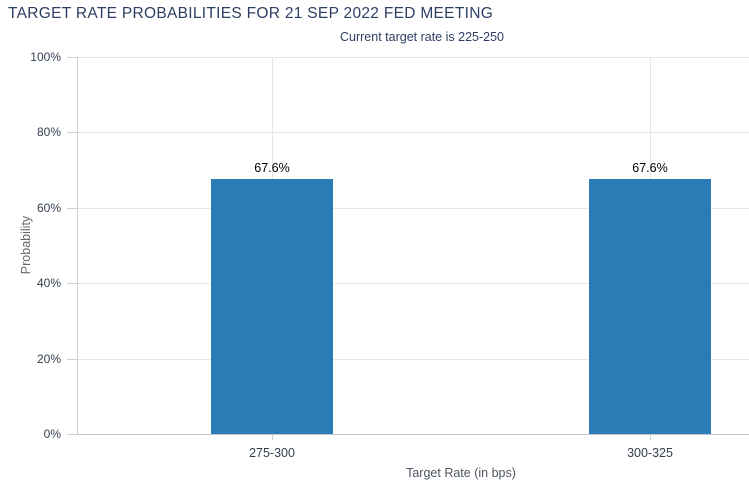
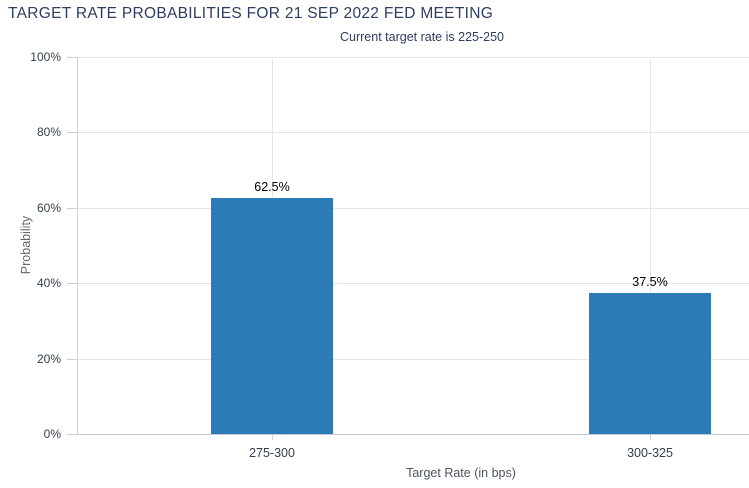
275-300: 67.6% -> 62.5%
300-325: 67.6% -> 37.5%
